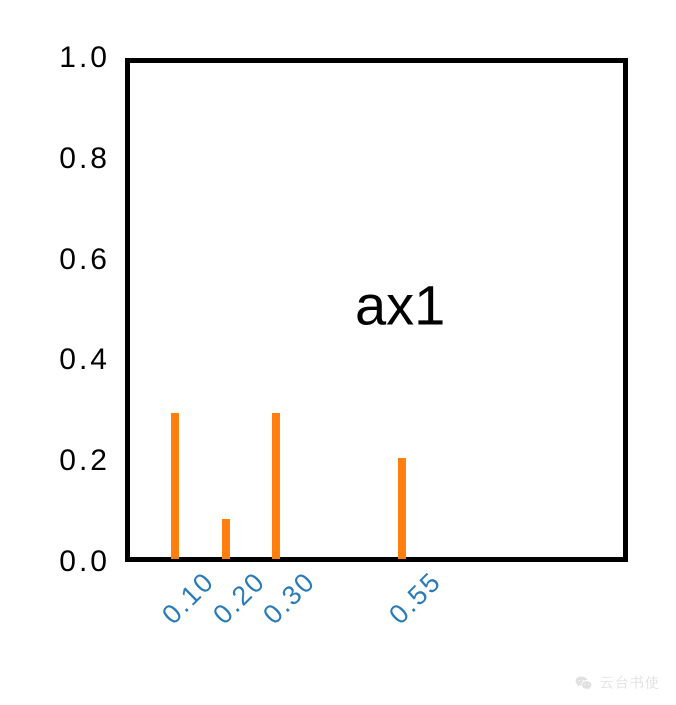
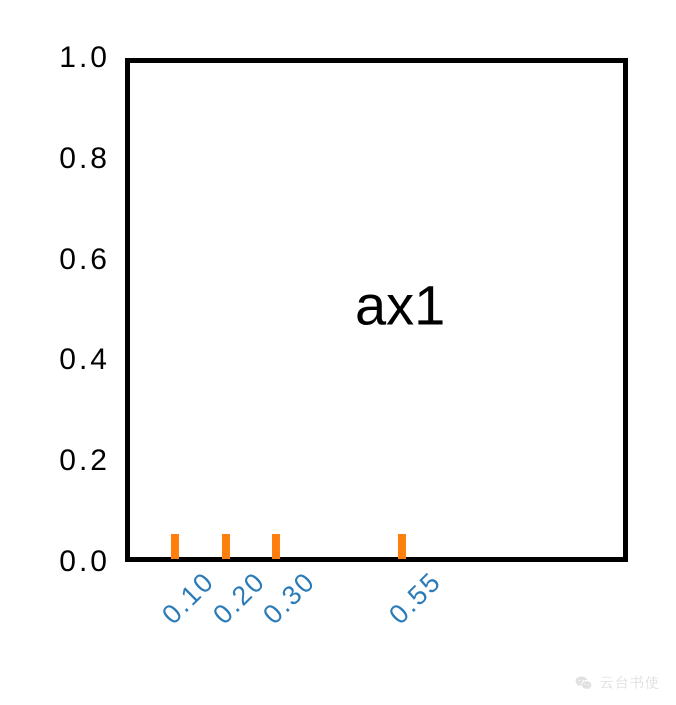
0.10: 0.29 -> 0.05
0.20: 0.08 -> 0.05
0.30: 0.29 -> 0.05
0.55: 0.20 -> 0.05
